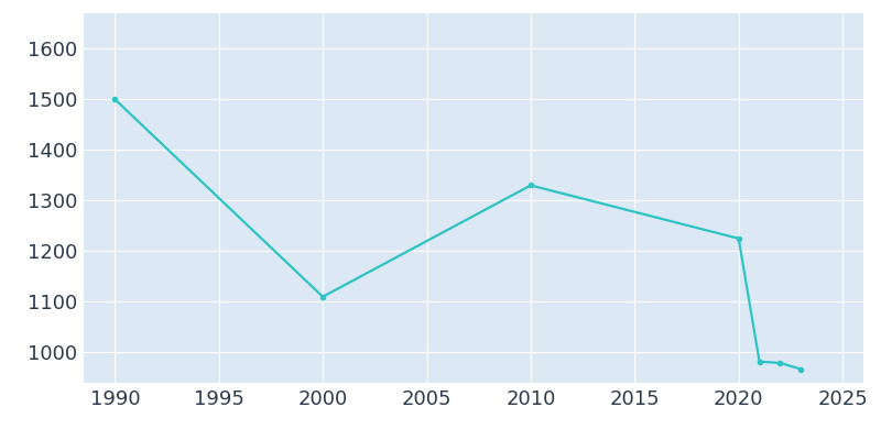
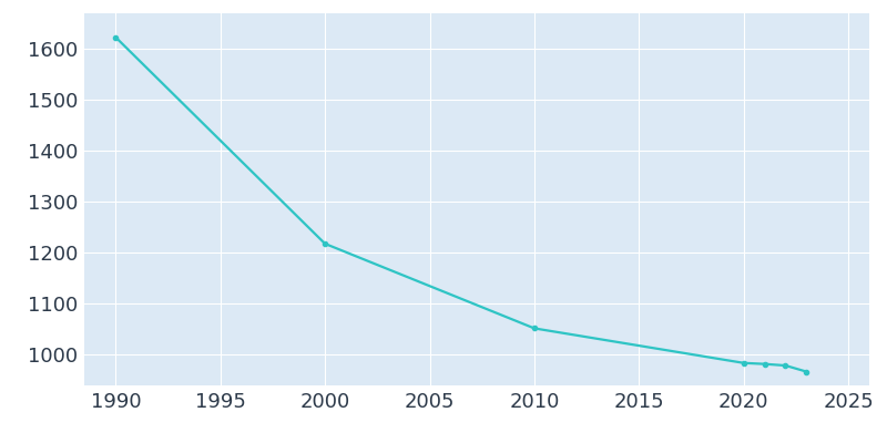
1990: 1500 -> 1623
2000: 1110 -> 1218
2010: 1330 -> 1052
2020: 1225 -> 984
